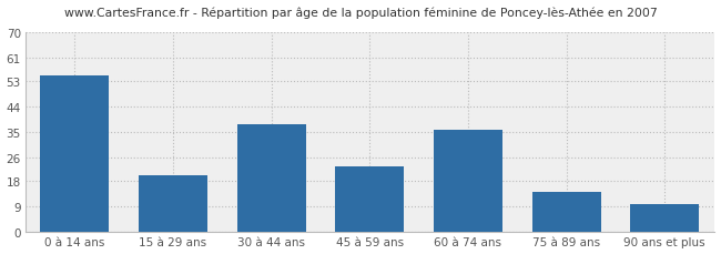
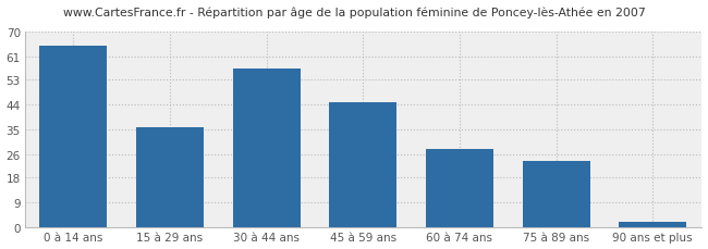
0 à 14 ans: 55 -> 65
15 à 29 ans: 20 -> 36
30 à 44 ans: 38 -> 57
45 à 59 ans: 23 -> 45
60 à 74 ans: 36 -> 28
75 à 89 ans: 14 -> 24
90 ans et plus: 10 -> 2
